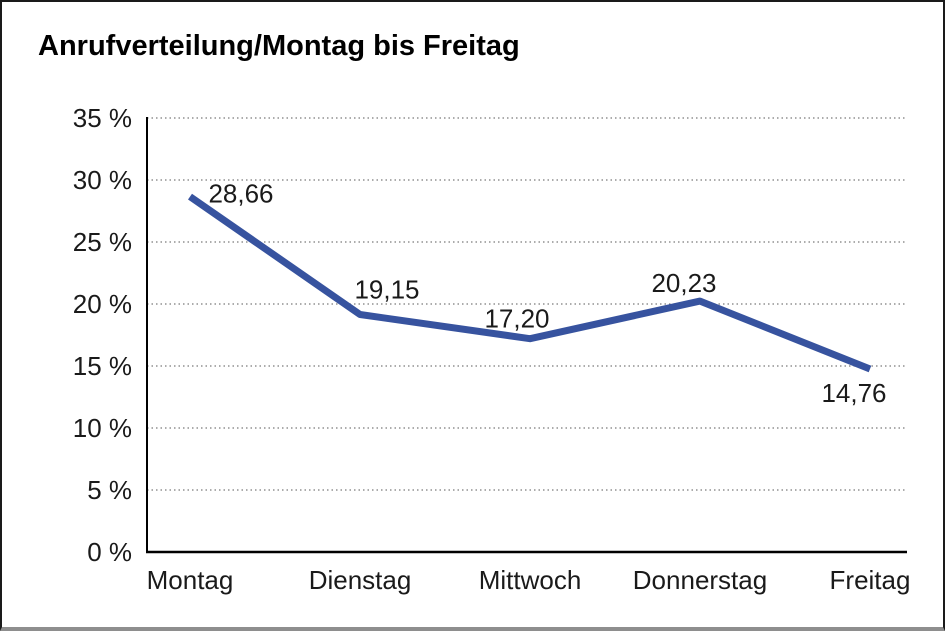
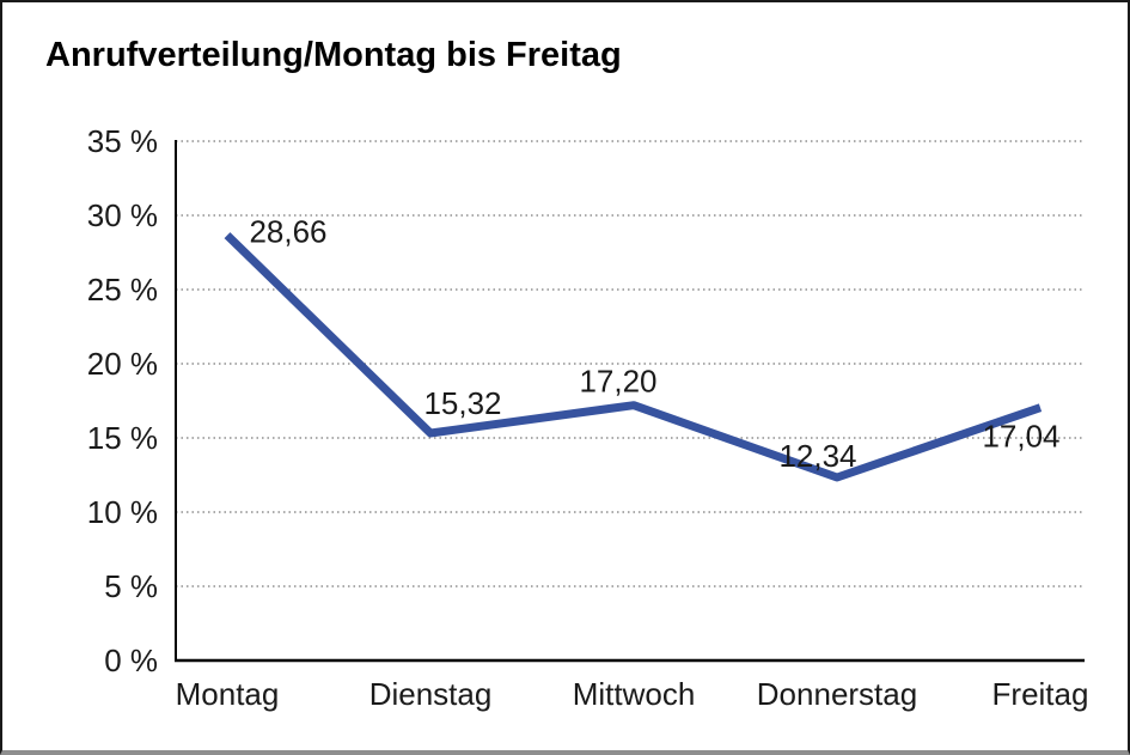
Dienstag: 19,15 -> 15,32
Donnerstag: 20,23 -> 12,34
Freitag: 14,76 -> 17,04
